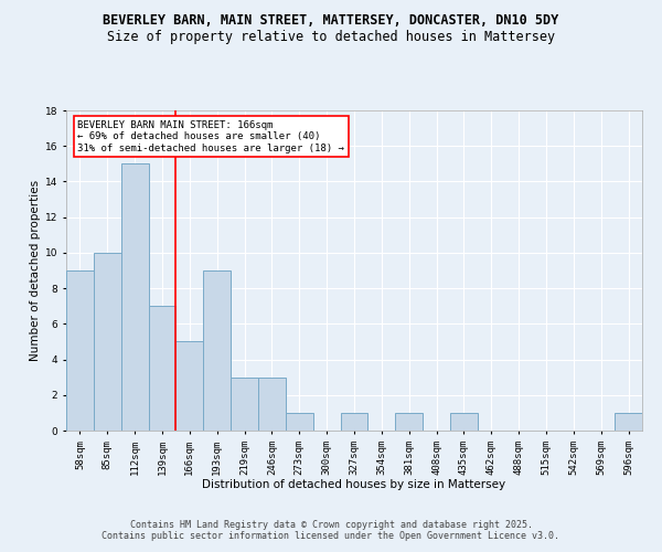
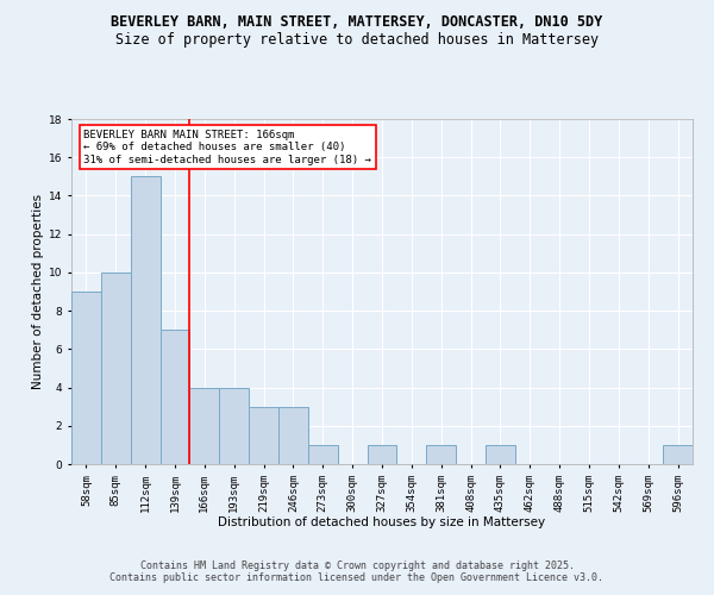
166sqm: 5 -> 4
193sqm: 9 -> 4
